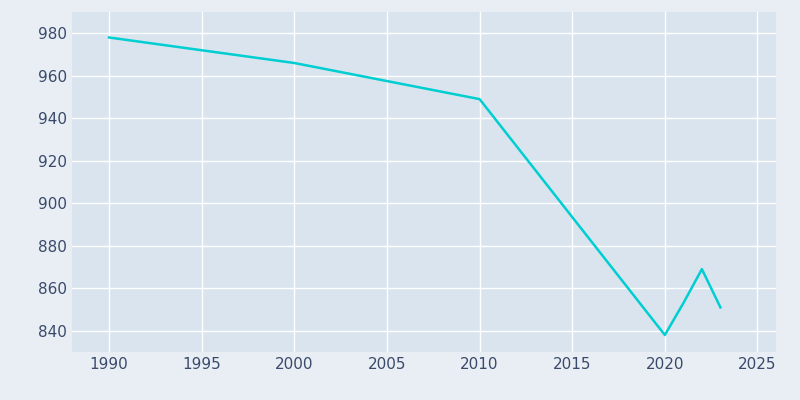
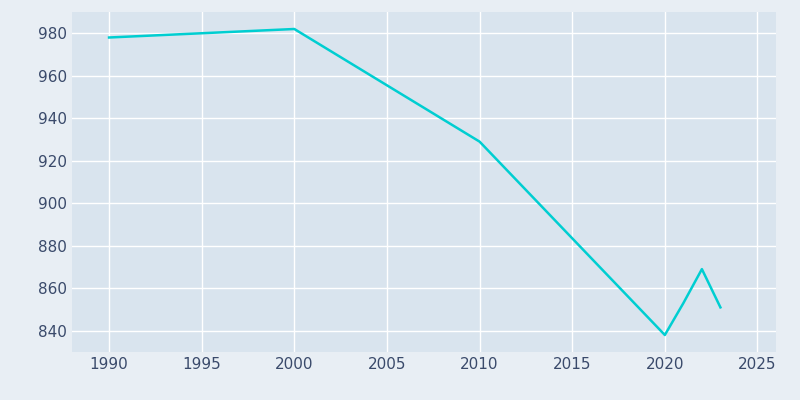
2000: 966 -> 982
2010: 949 -> 929
